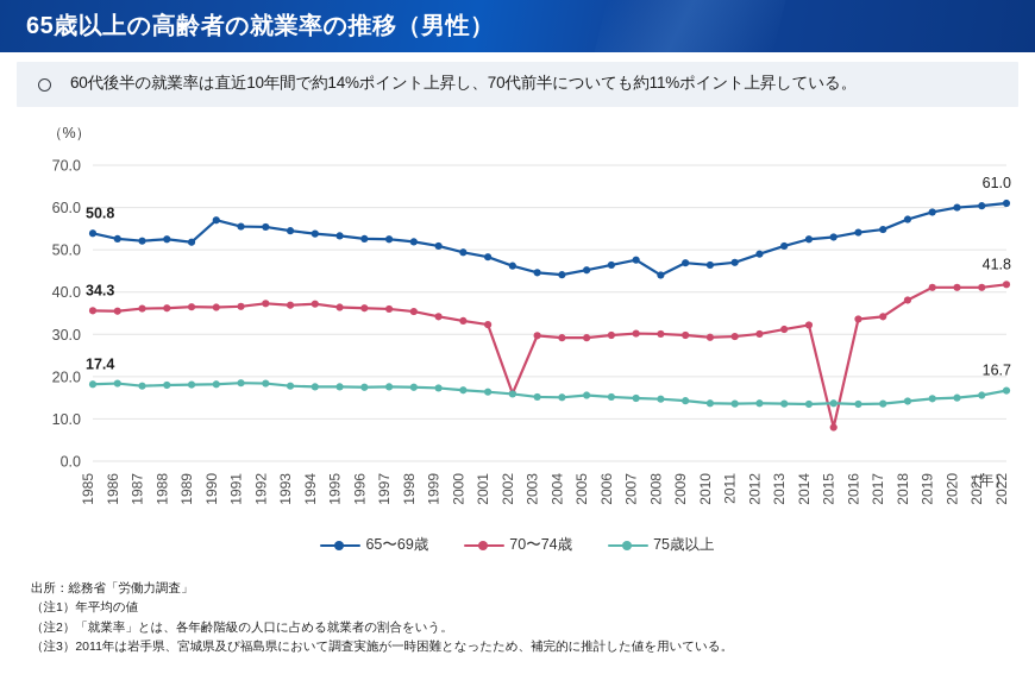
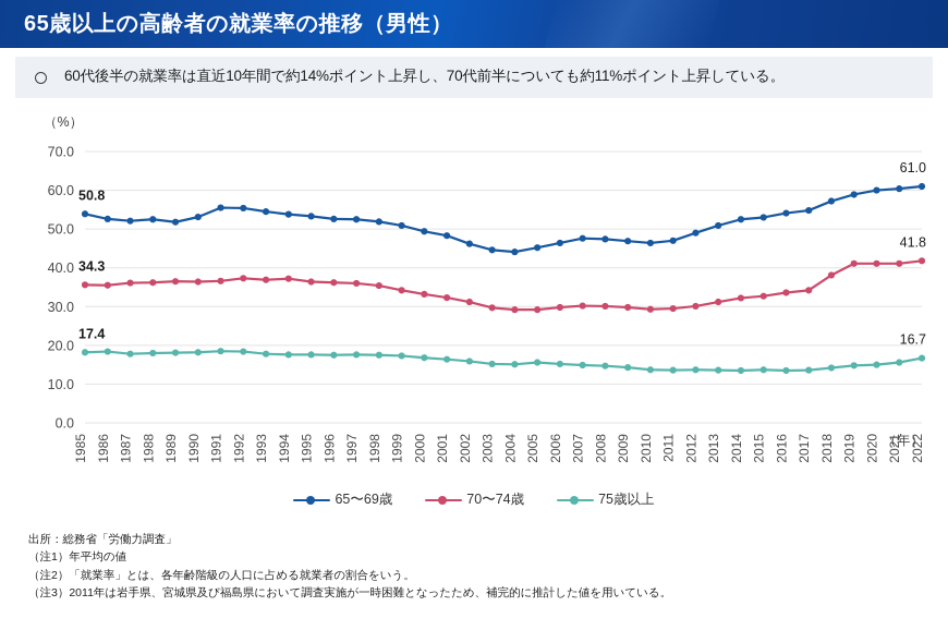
65〜69歳/1990: 57 -> 53
70〜74歳/2002: 16 -> 31
65〜69歳/2008: 44 -> 47
70〜74歳/2015: 8 -> 33
